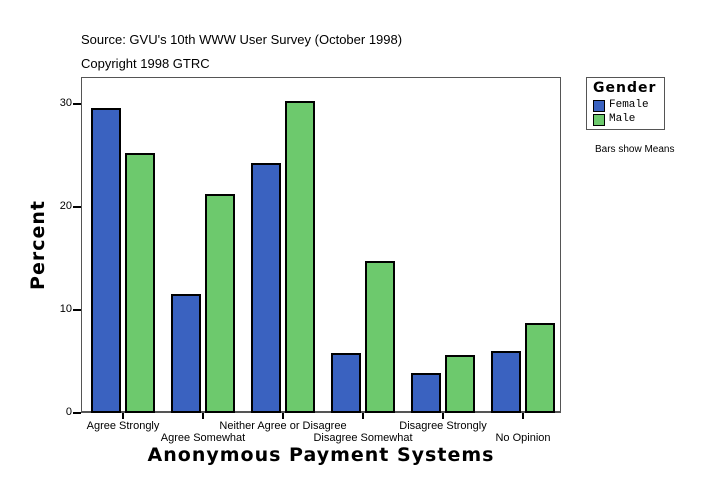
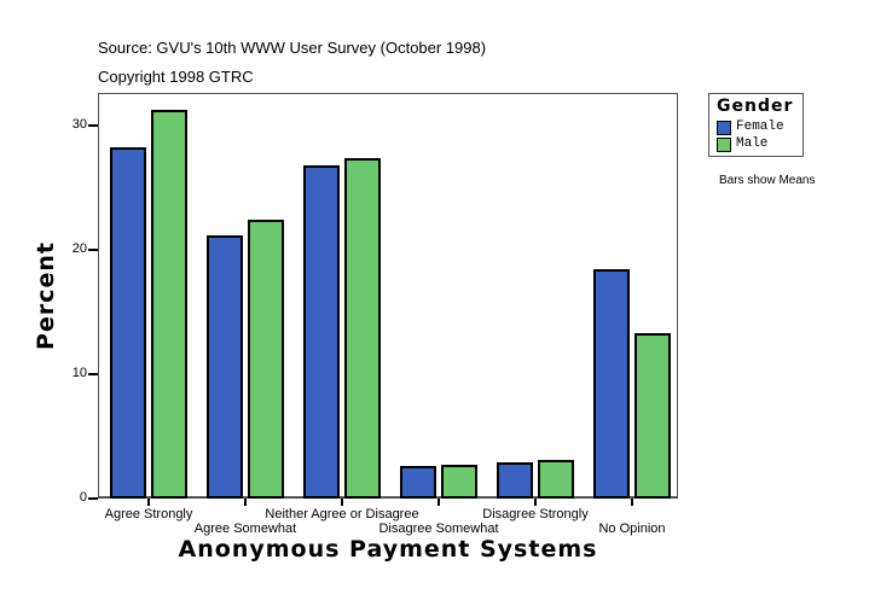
Female/Agree Strongly: 29.6 -> 28.3
Male/Agree Strongly: 25.2 -> 31.3
Female/Agree Somewhat: 11.6 -> 21.2
Male/Agree Somewhat: 21.3 -> 22.4
Female/Neither Agree or Disagree: 24.3 -> 26.8
Male/Neither Agree or Disagree: 30.3 -> 27.4
Female/Disagree Somewhat: 5.8 -> 2.6
Male/Disagree Somewhat: 14.8 -> 2.7
Female/Disagree Strongly: 3.9 -> 2.9
Male/Disagree Strongly: 5.6 -> 3.1
Female/No Opinion: 6.0 -> 18.4
Male/No Opinion: 8.7 -> 13.3
